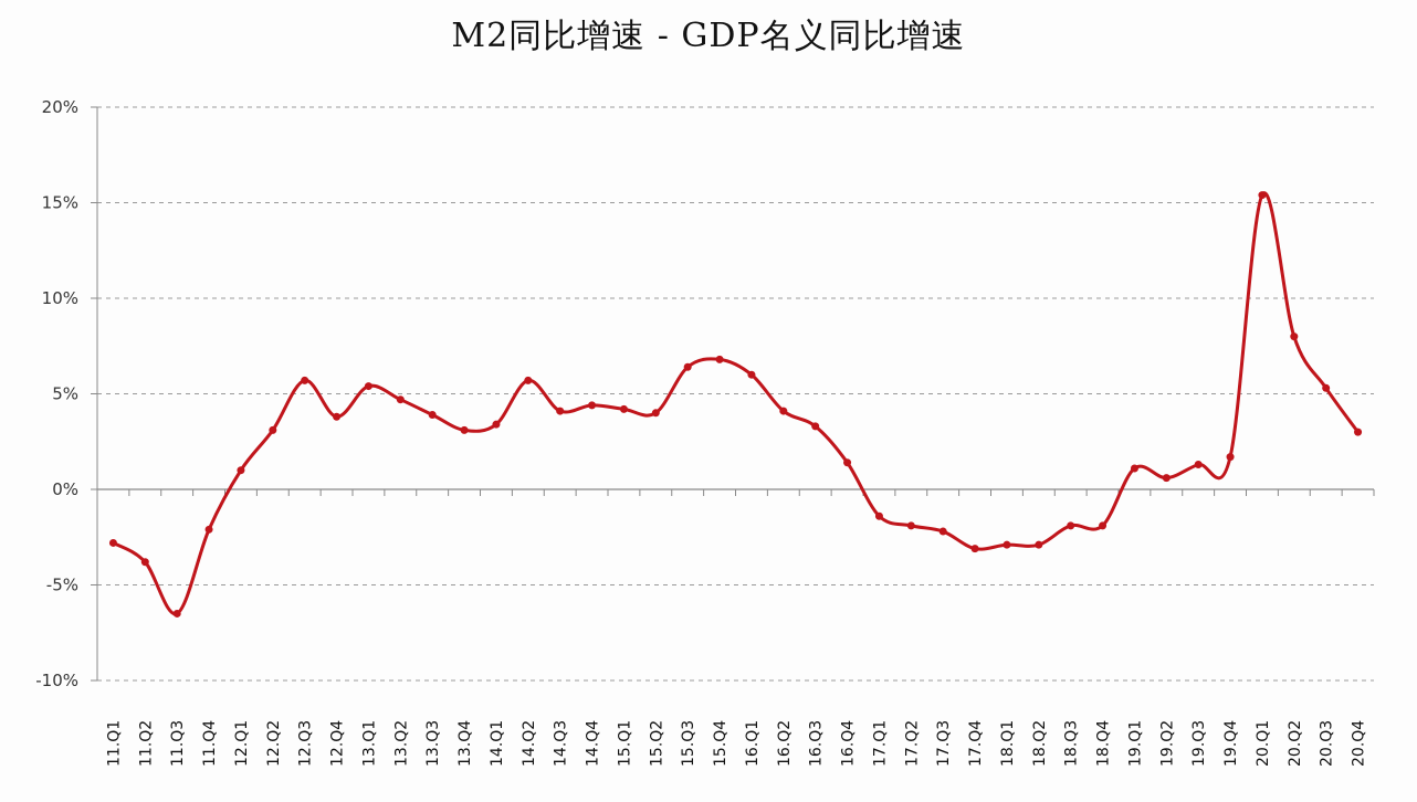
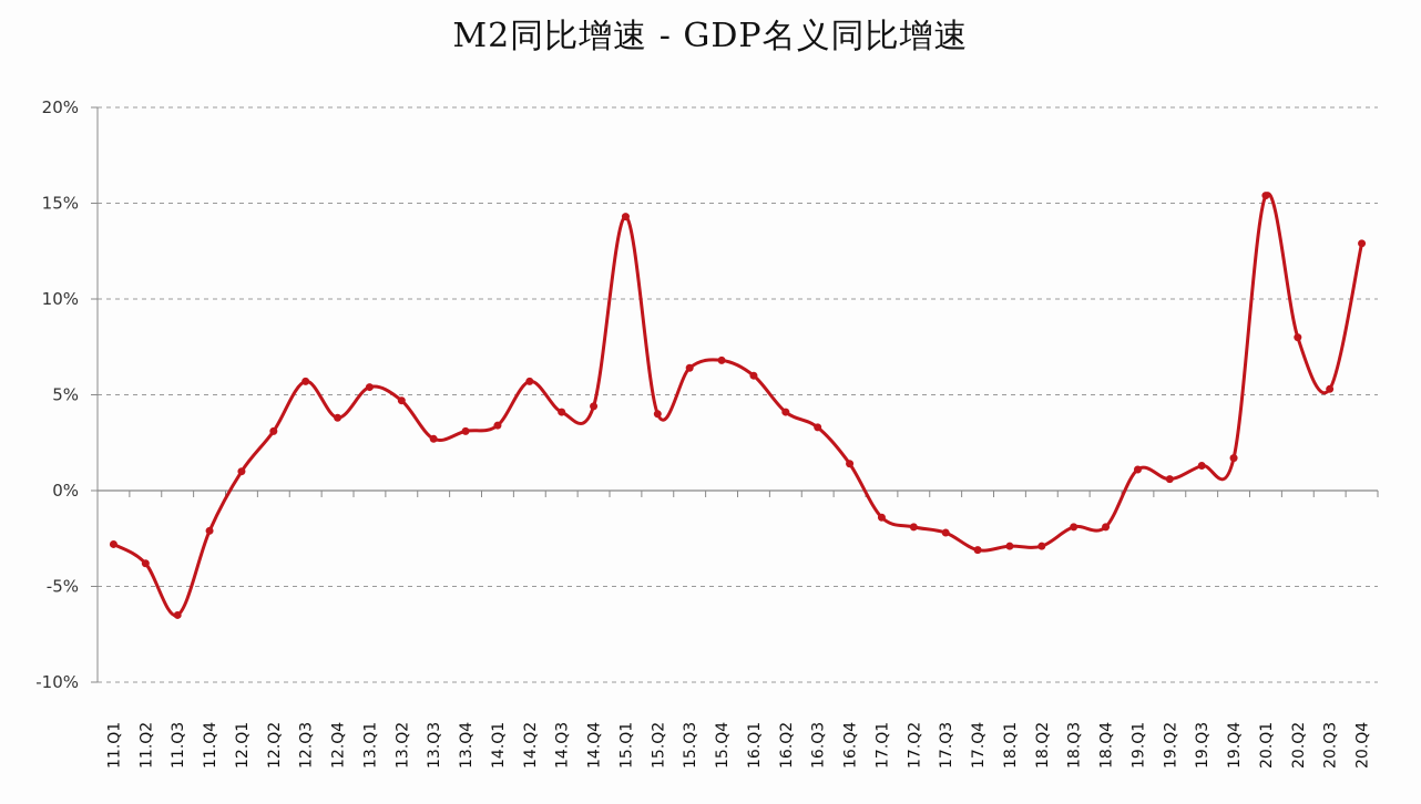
13.Q3: 3.9% -> 2.7%
15.Q1: 4.2% -> 14.3%
20.Q4: 3.0% -> 12.9%
